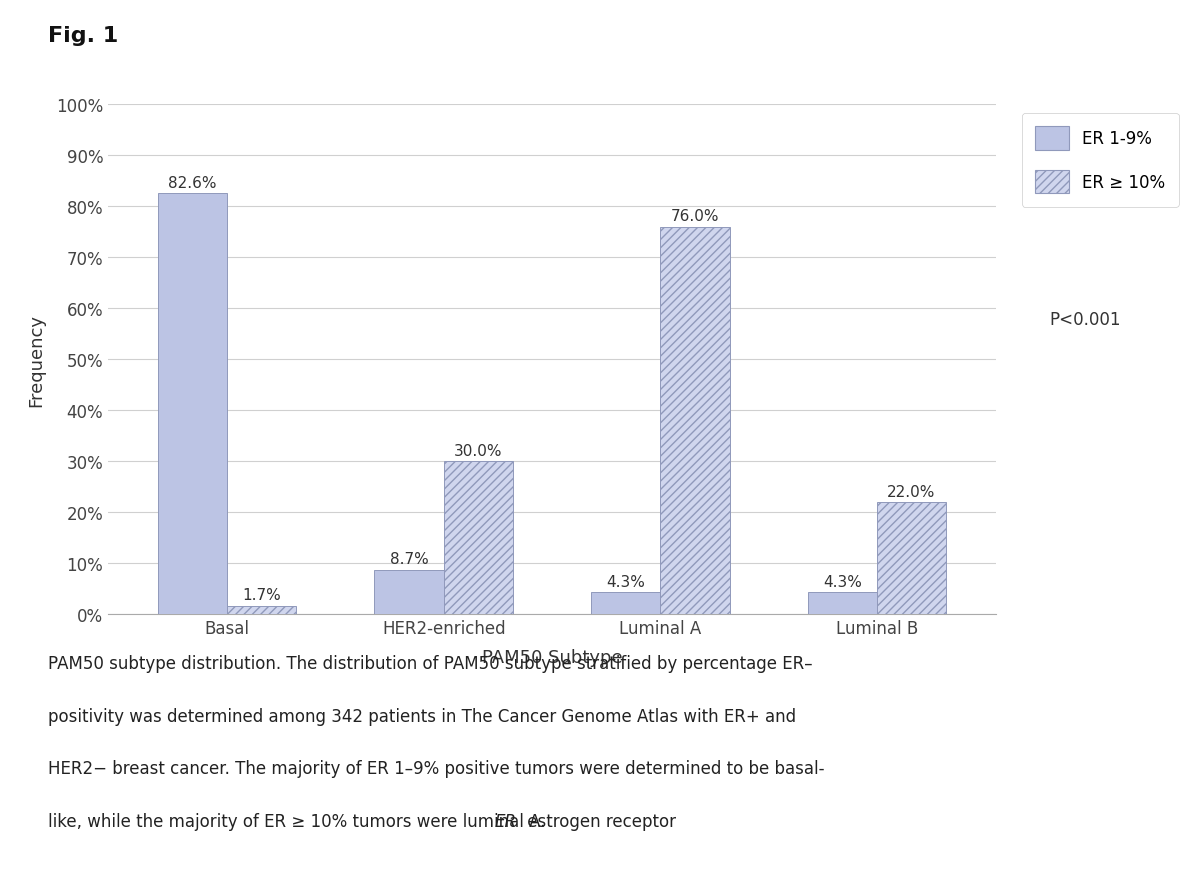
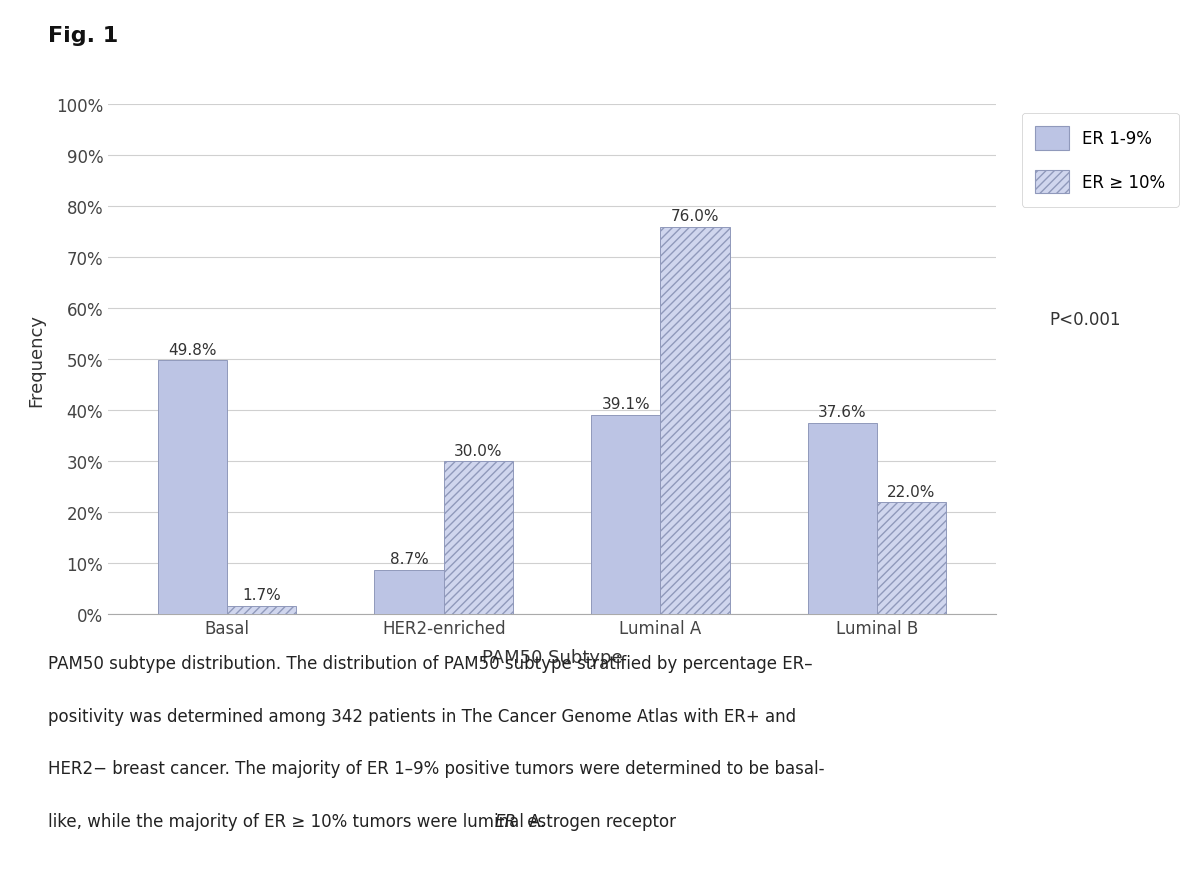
ER 1-9%/Basal: 82.6% -> 49.8%
ER 1-9%/Luminal A: 4.3% -> 39.1%
ER 1-9%/Luminal B: 4.3% -> 37.6%
